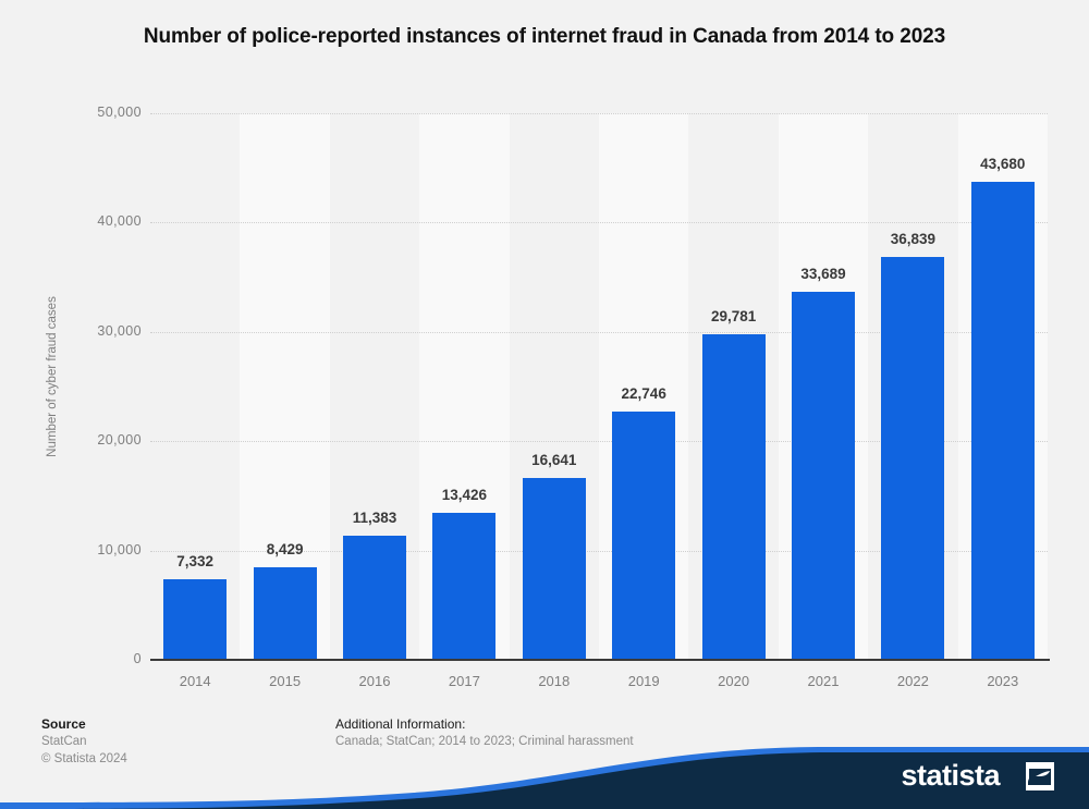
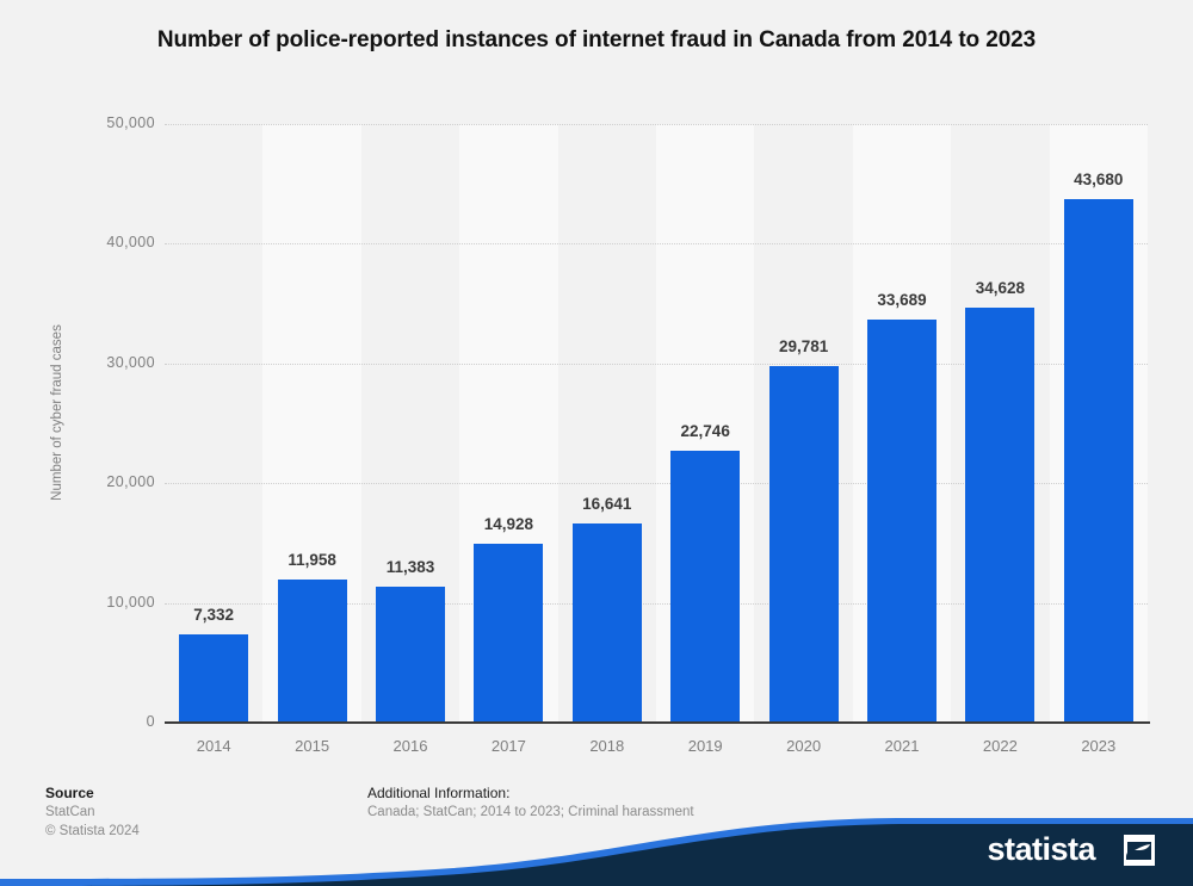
2015: 8,429 -> 11,958
2017: 13,426 -> 14,928
2022: 36,839 -> 34,628
